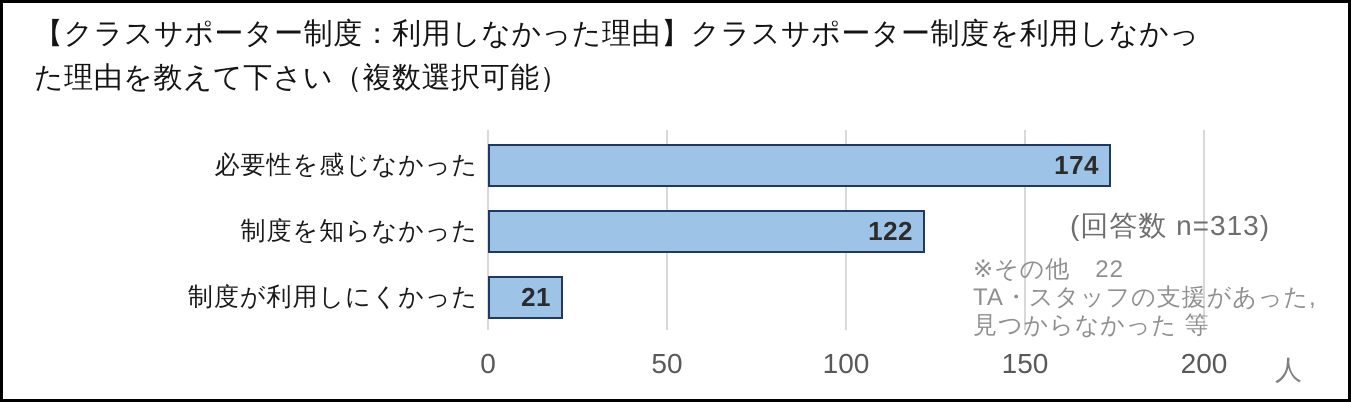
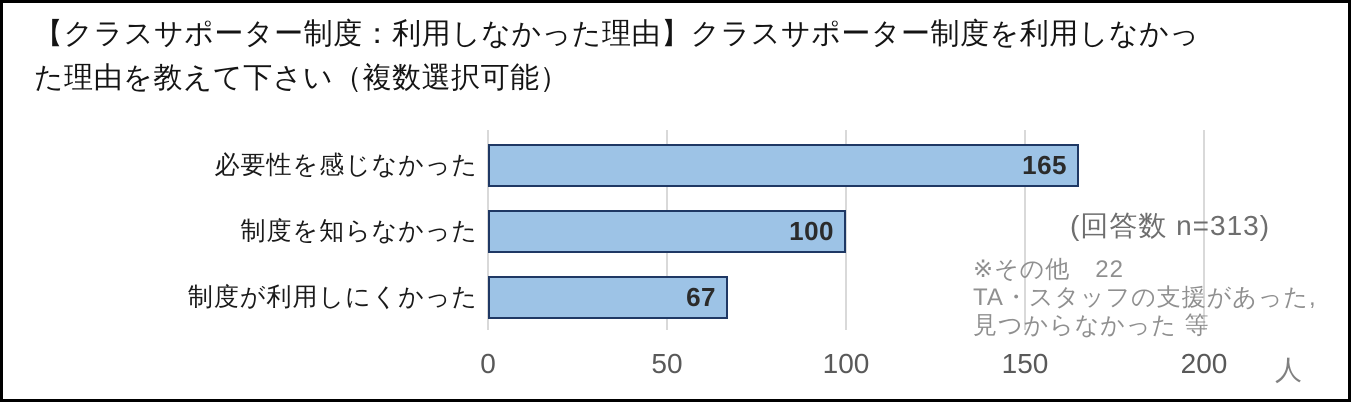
必要性を感じなかった: 174 -> 165
制度を知らなかった: 122 -> 100
制度が利用しにくかった: 21 -> 67
